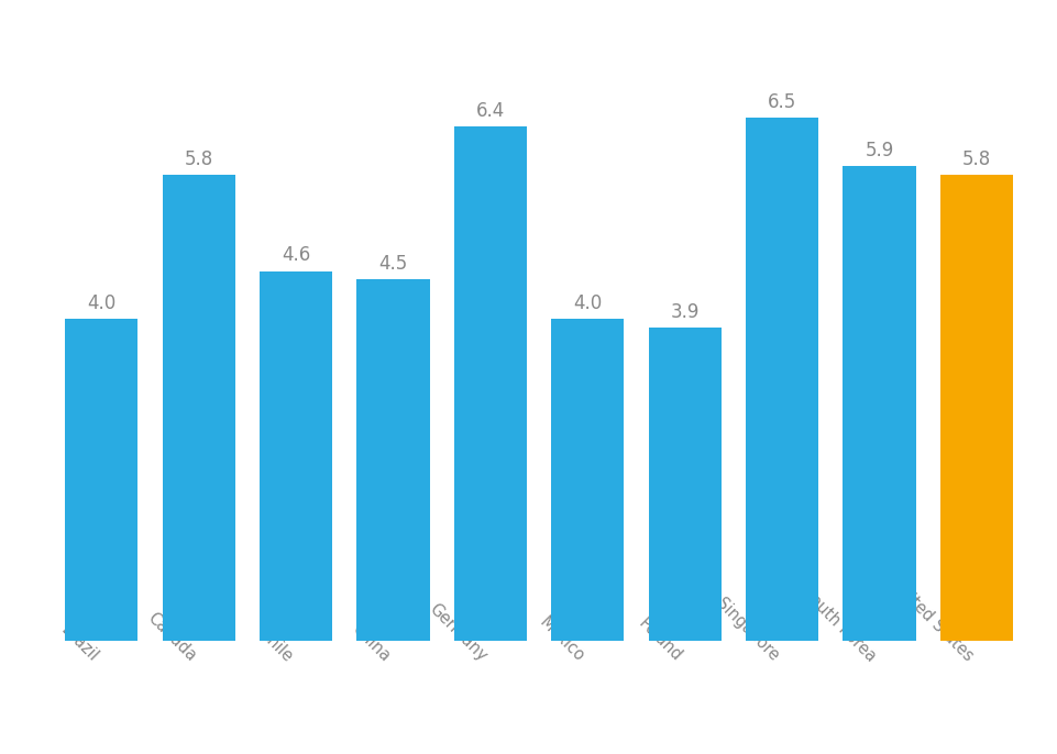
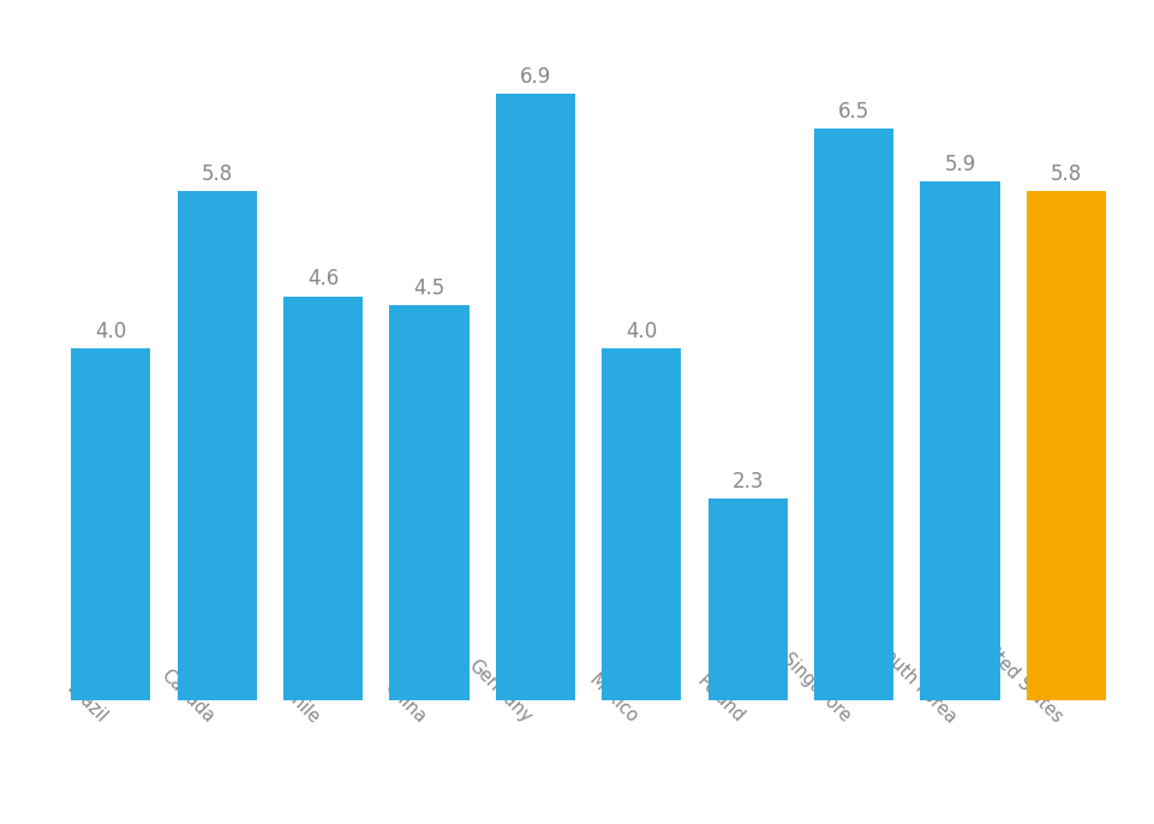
Germany: 6.4 -> 6.9
Poland: 3.9 -> 2.3
